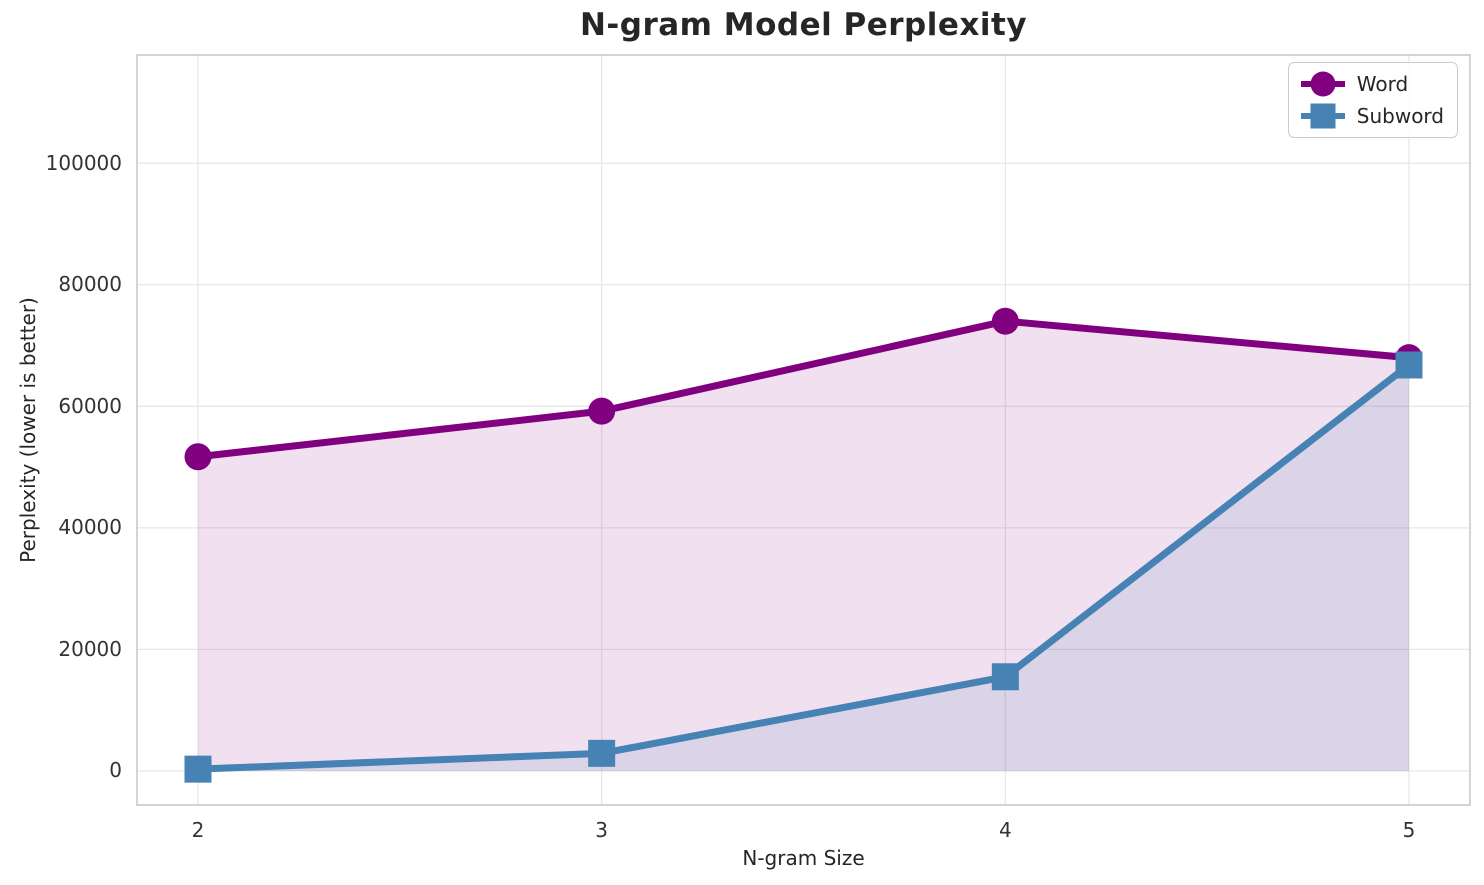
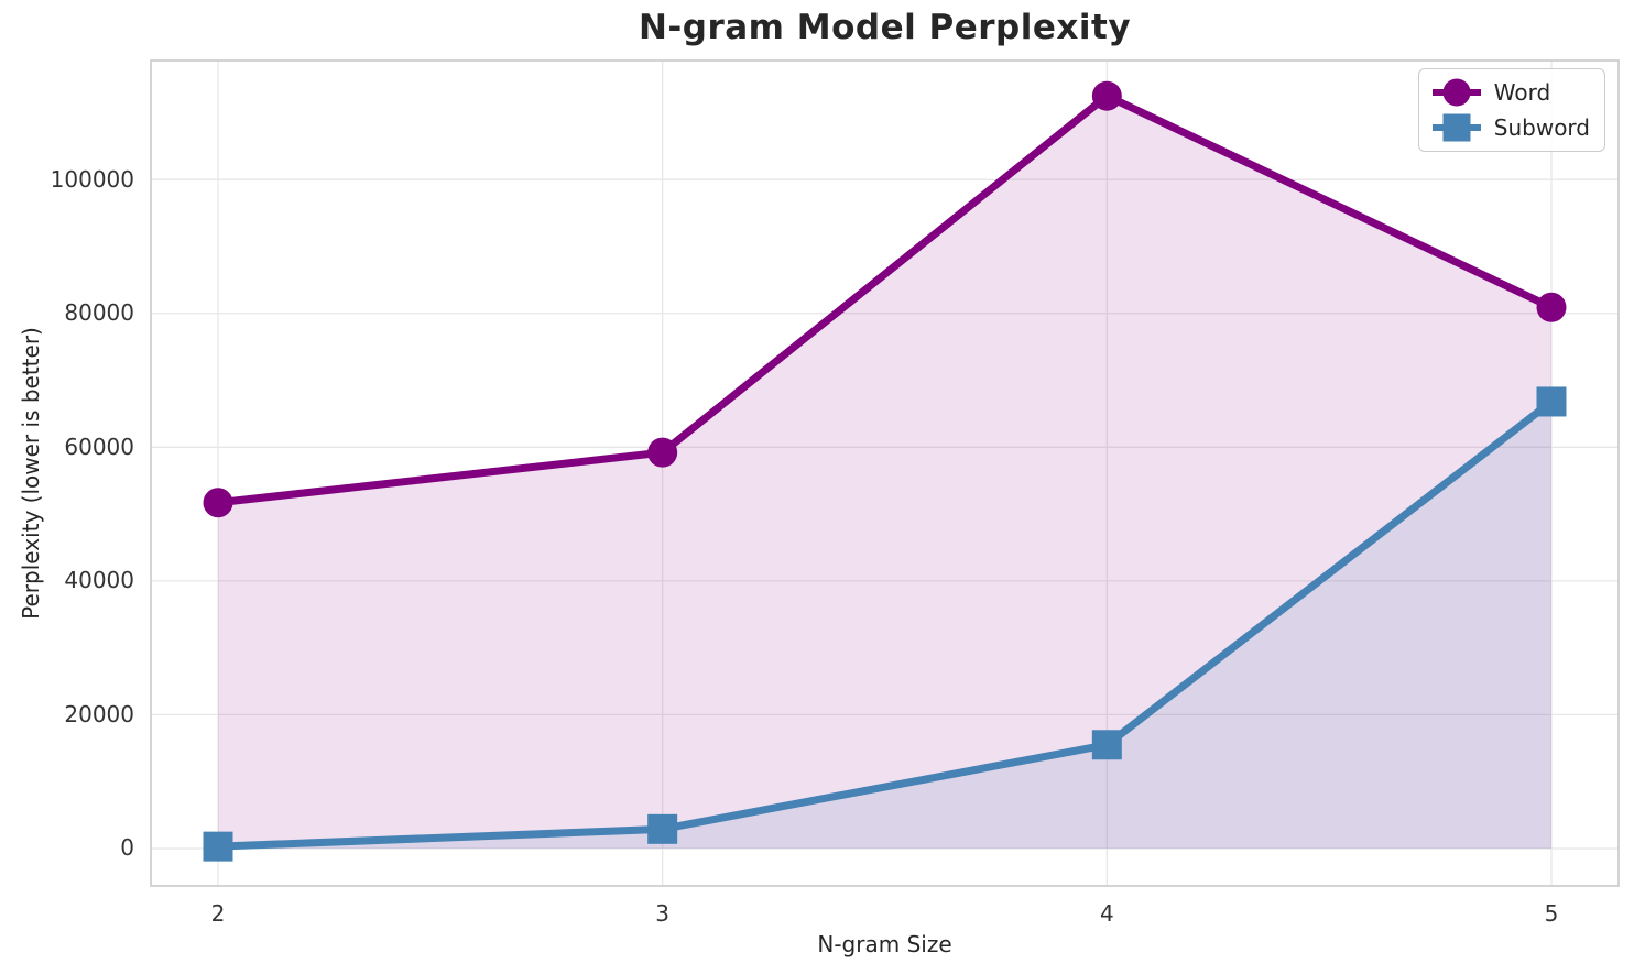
Word/4: 74000 -> 112000
Word/5: 68000 -> 81000
